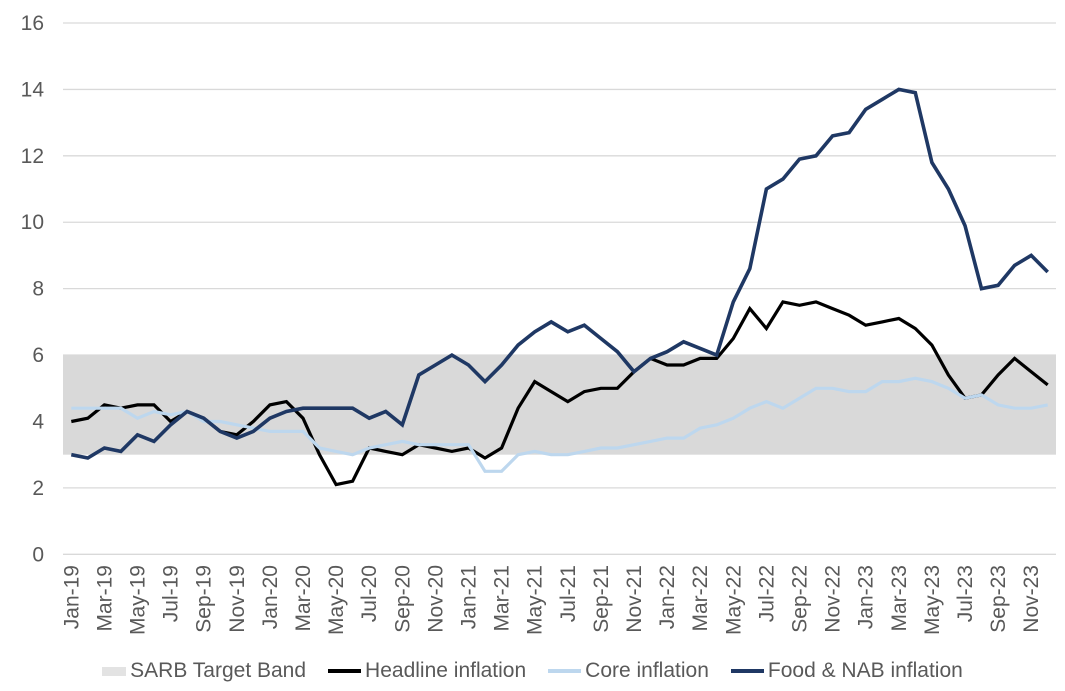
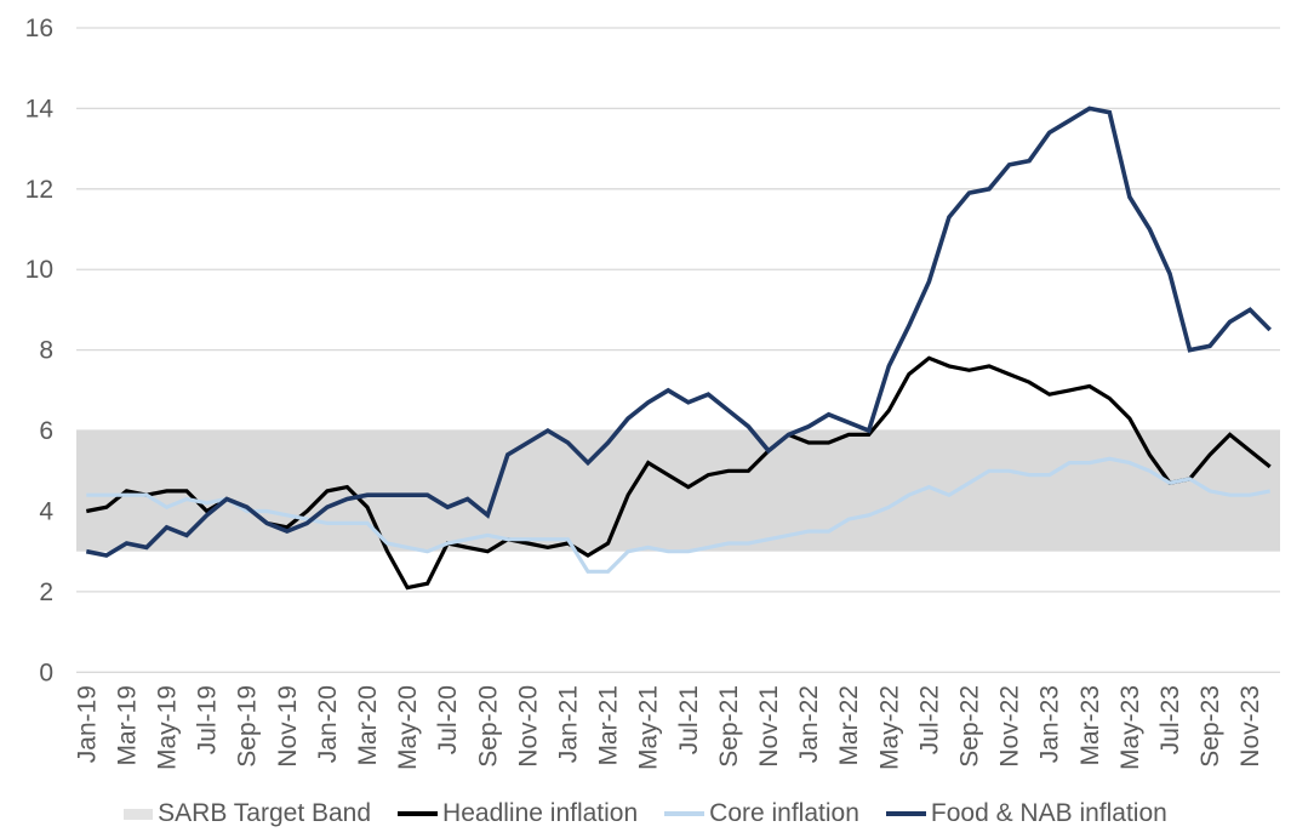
Headline inflation/Jul-22: 6.8 -> 7.8
Food & NAB inflation/Jul-22: 11.0 -> 9.7
